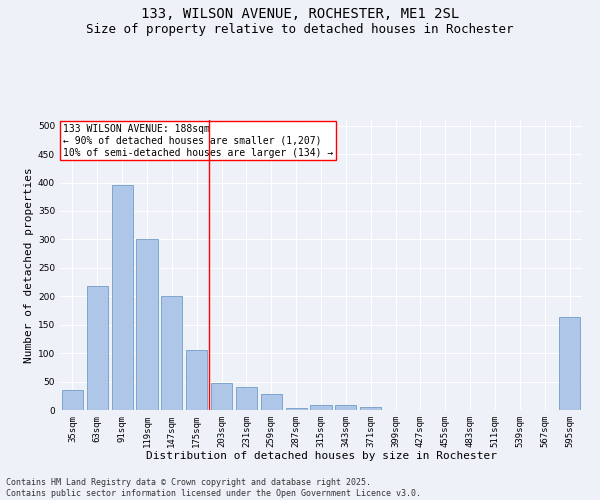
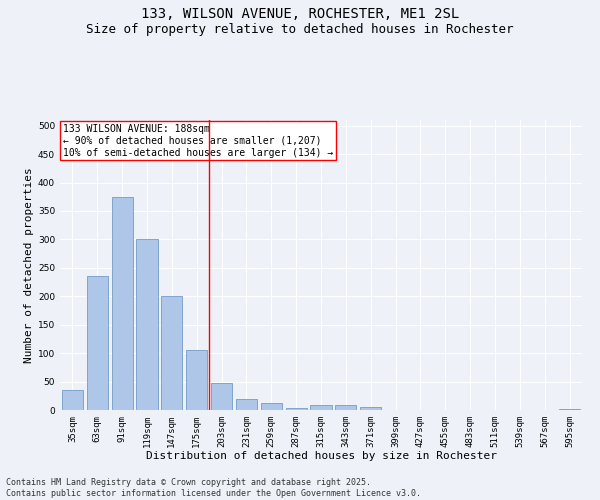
63sqm: 218 -> 235
91sqm: 396 -> 375
231sqm: 40 -> 20
259sqm: 28 -> 12
595sqm: 164 -> 2
